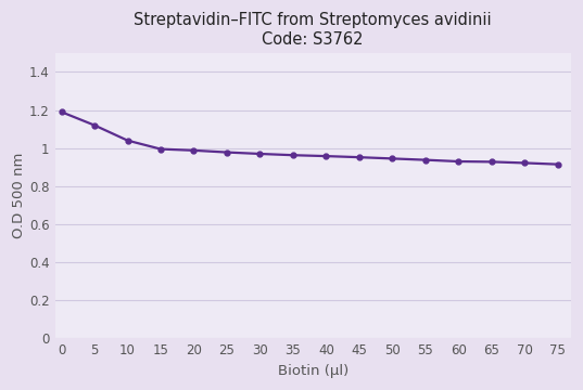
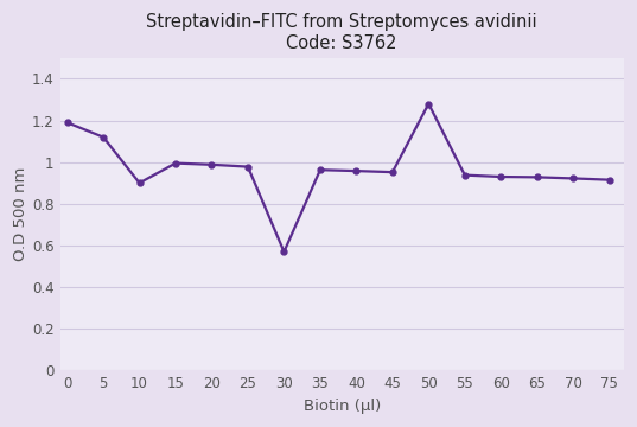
10: 1.04 -> 0.90
30: 0.97 -> 0.57
50: 0.94 -> 1.28
